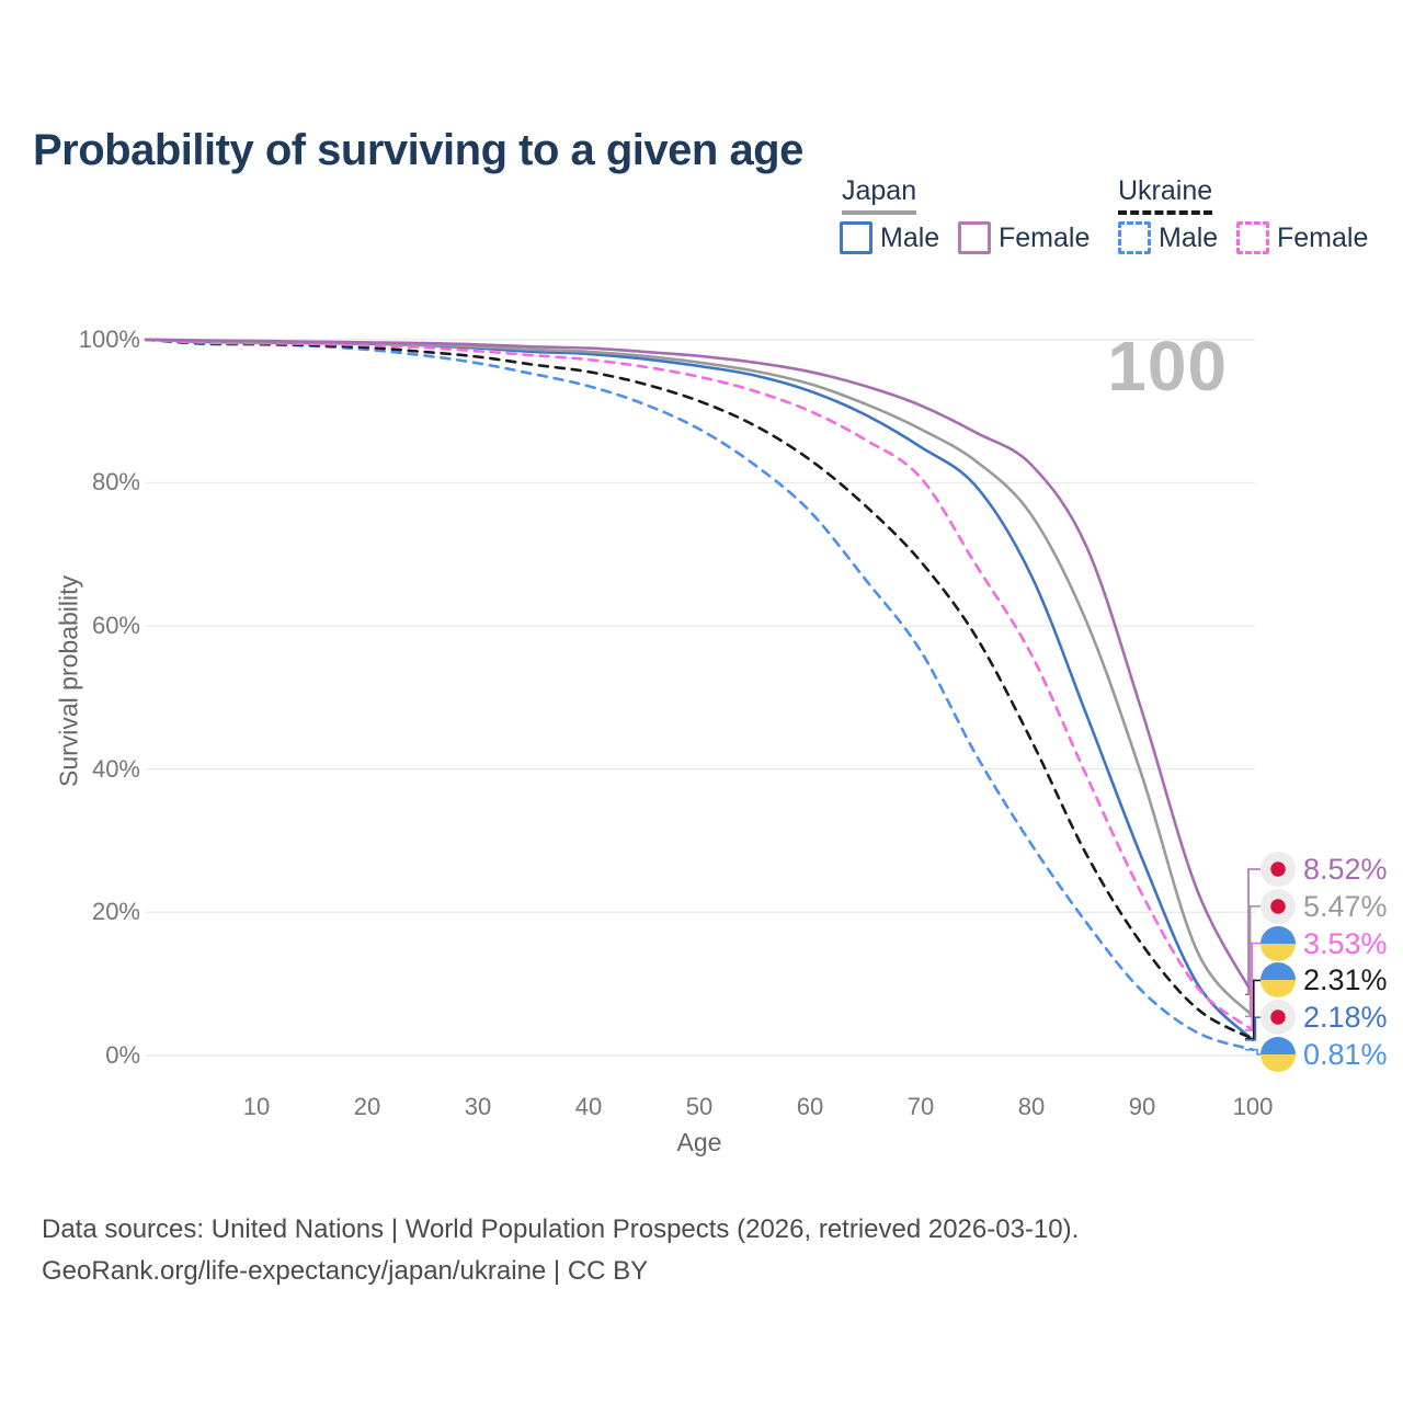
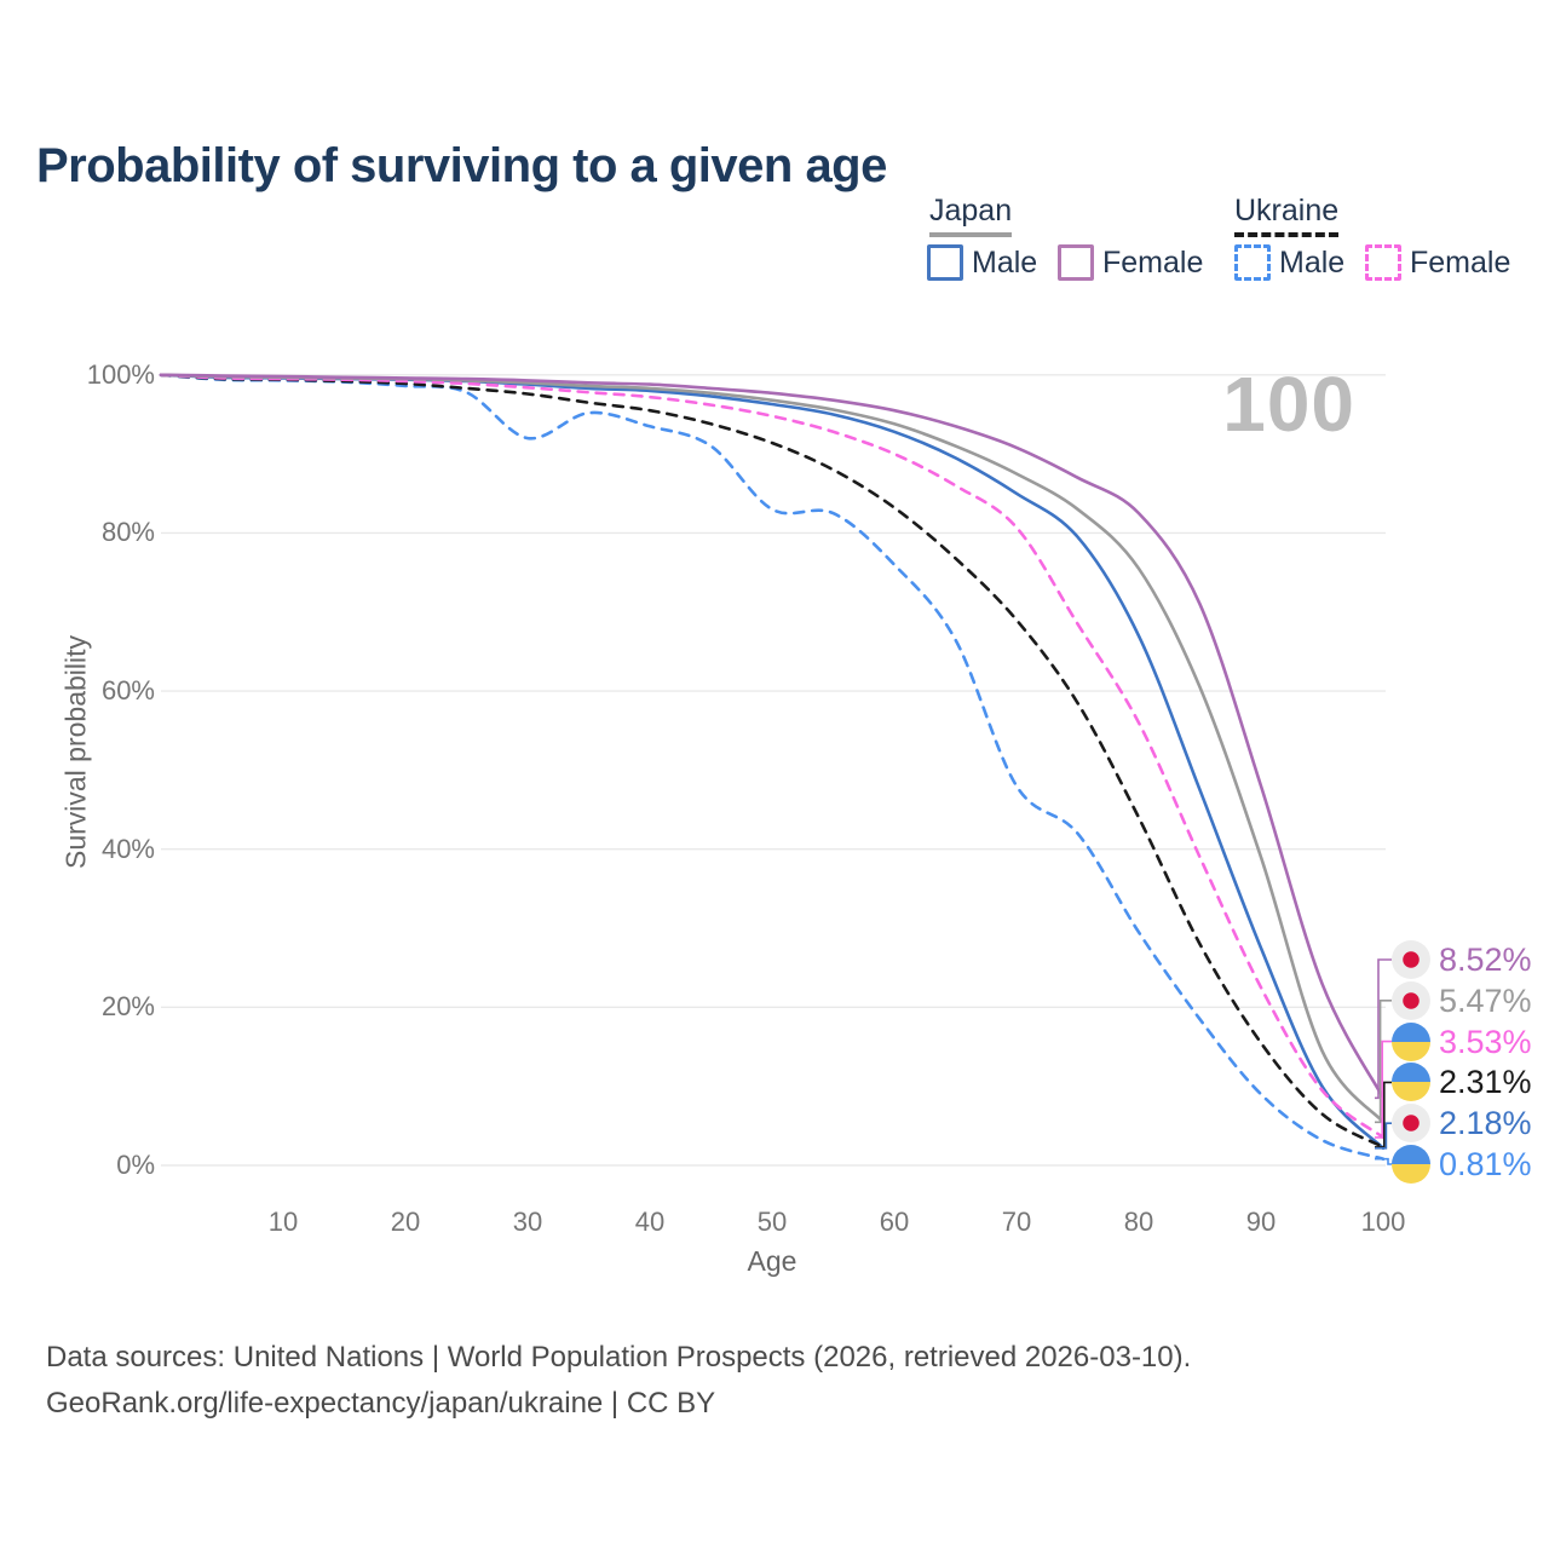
Ukraine Male/30: 97% -> 92%
Ukraine Male/50: 88% -> 83%
Ukraine Male/70: 56% -> 48%
